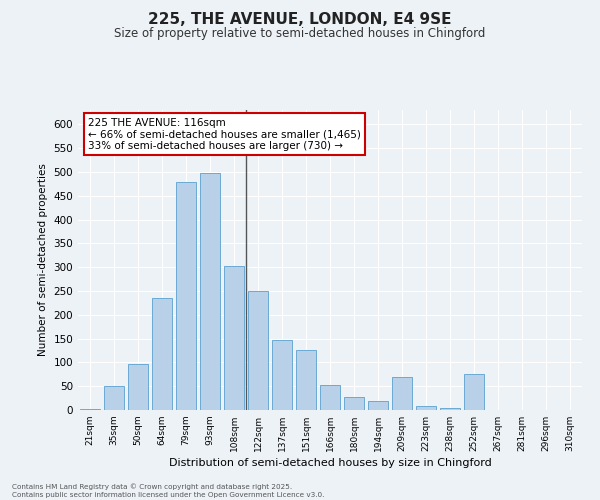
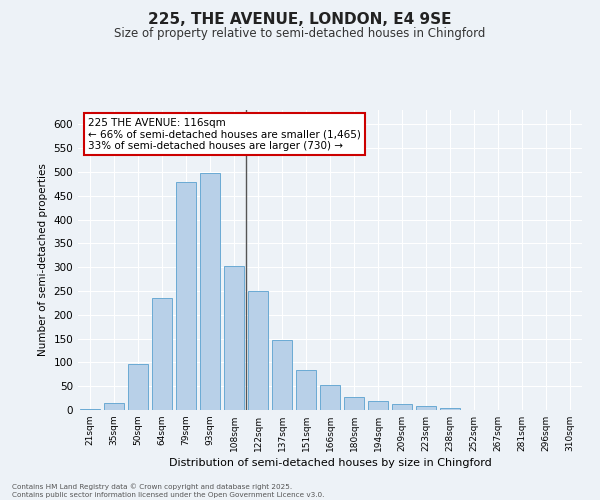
35sqm: 50 -> 15
151sqm: 125 -> 83
209sqm: 70 -> 12
252sqm: 75 -> 1
